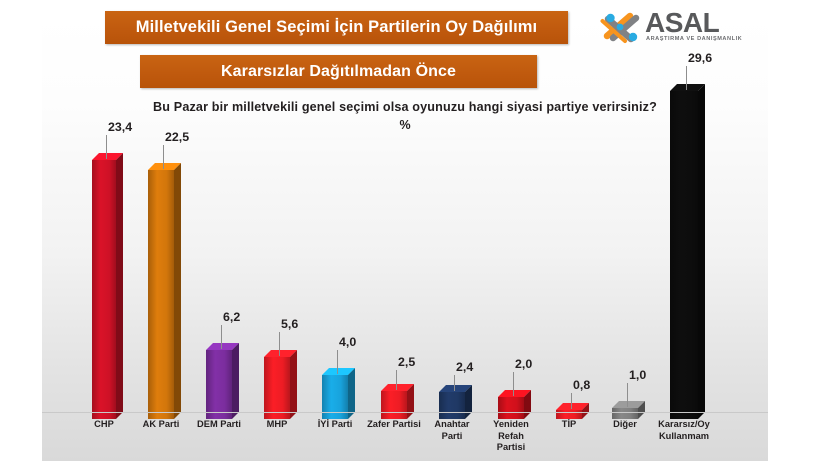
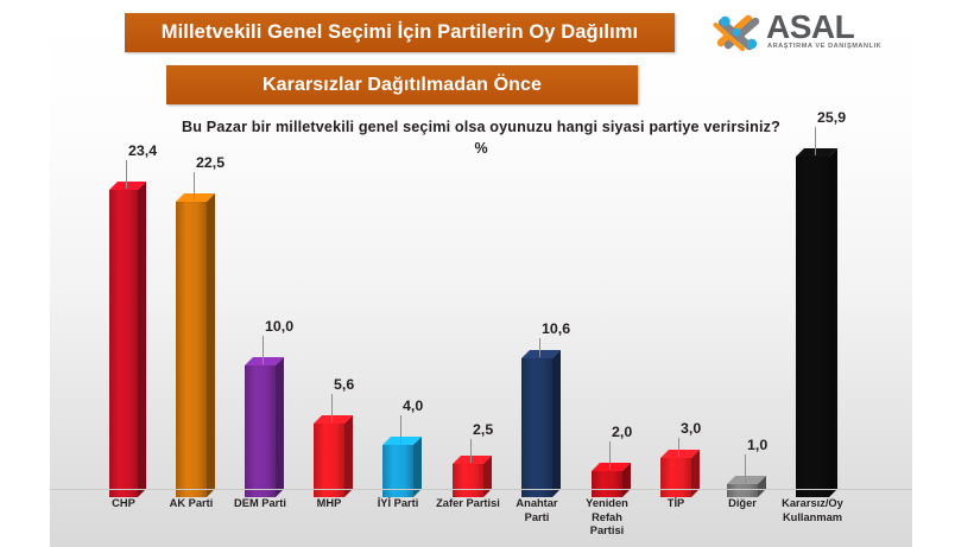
DEM Parti: 6,2 -> 10,0
Anahtar Parti: 2,4 -> 10,6
TİP: 0,8 -> 3,0
Kararsız/Oy Kullanmam: 29,6 -> 25,9
